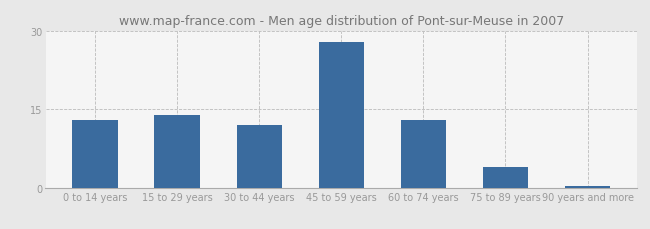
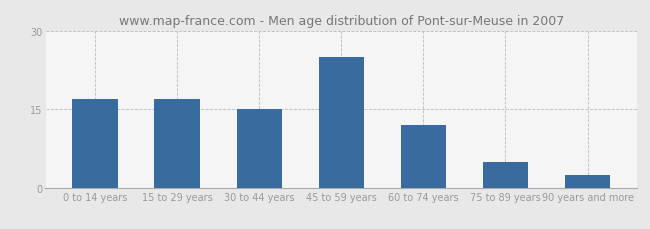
0 to 14 years: 13.0 -> 17.0
15 to 29 years: 14.0 -> 17.0
30 to 44 years: 12.0 -> 15.0
45 to 59 years: 28.0 -> 25.0
60 to 74 years: 13.0 -> 12.0
75 to 89 years: 4.0 -> 5.0
90 years and more: 0.3 -> 2.4
